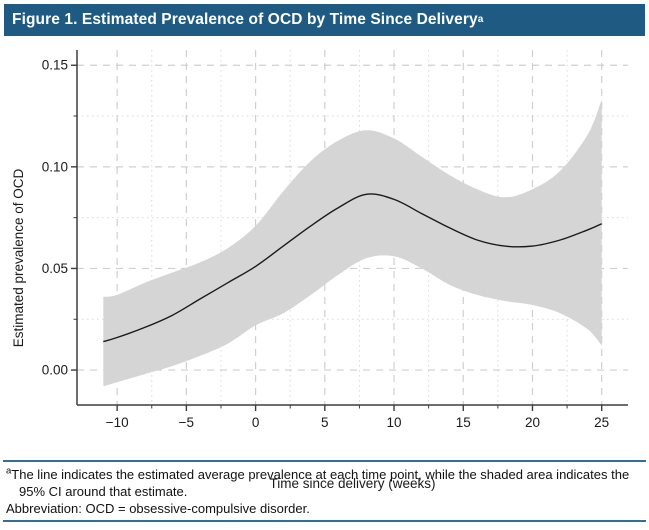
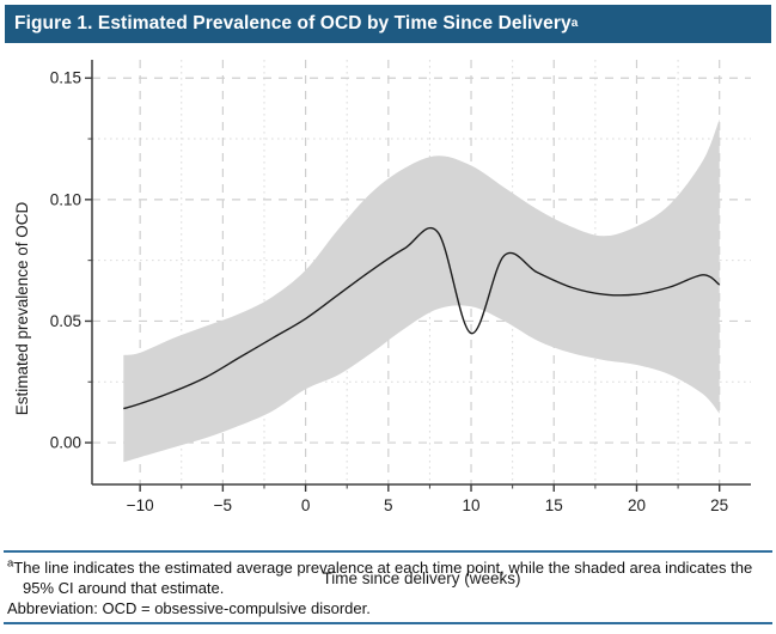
10: 0.084 -> 0.045
25: 0.072 -> 0.065
